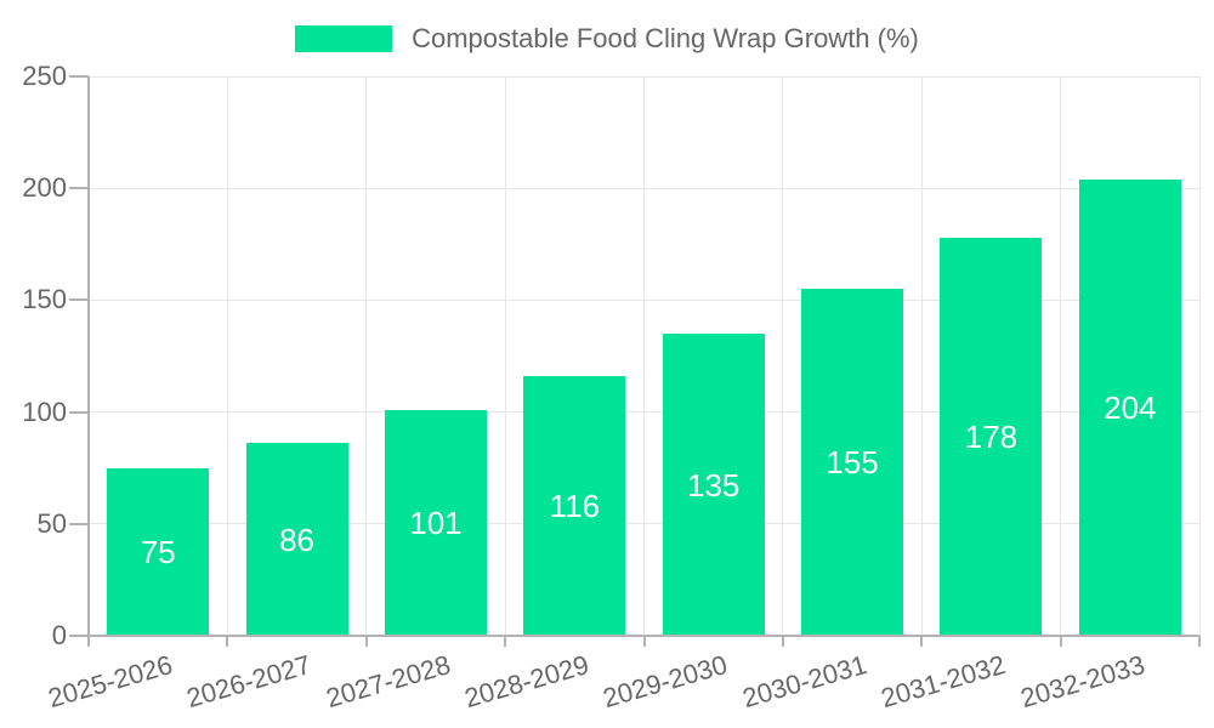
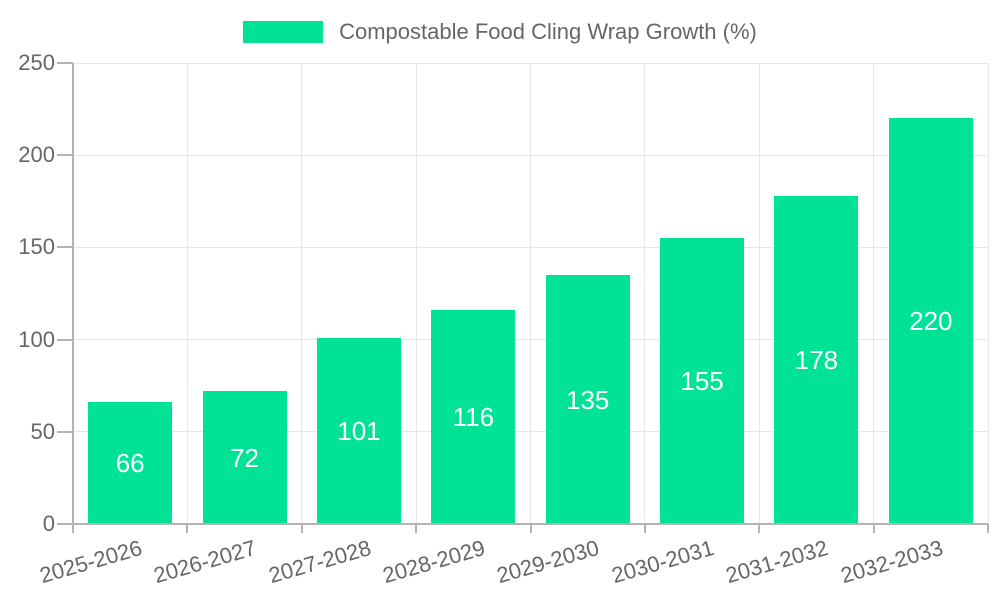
2025-2026: 75 -> 66
2026-2027: 86 -> 72
2032-2033: 204 -> 220
